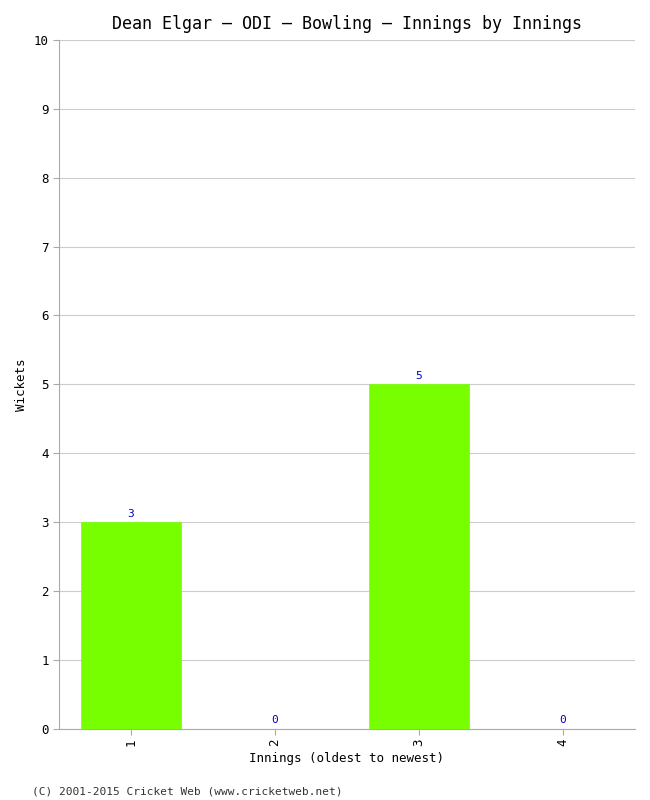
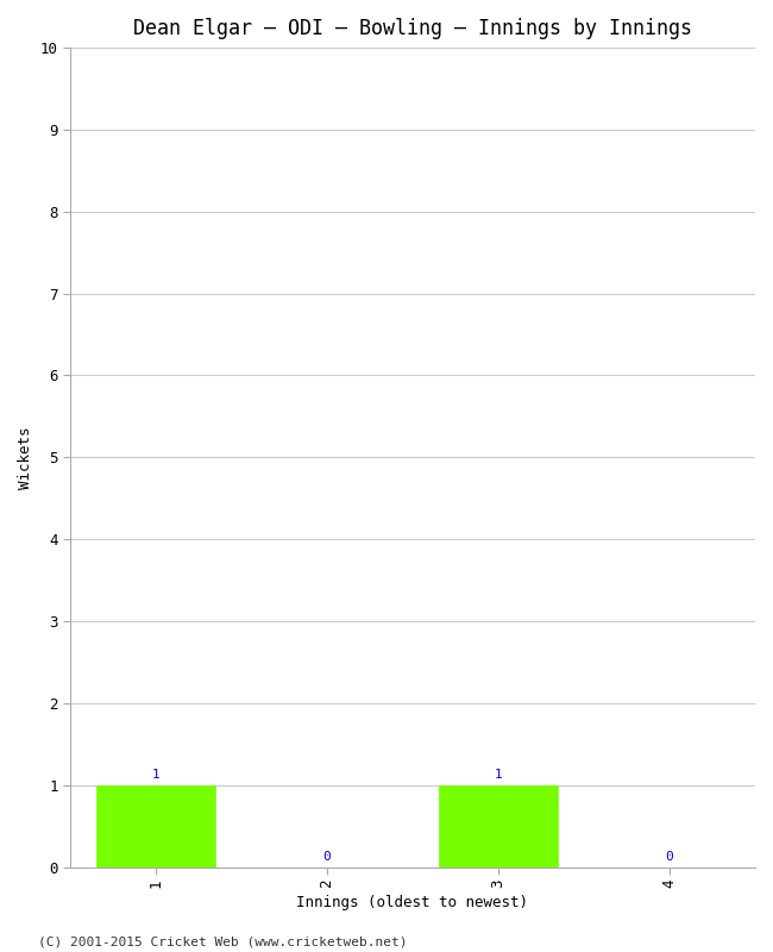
1: 3 -> 1
3: 5 -> 1
